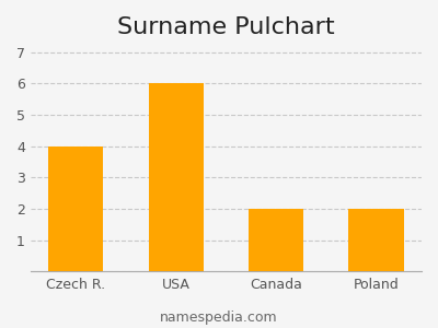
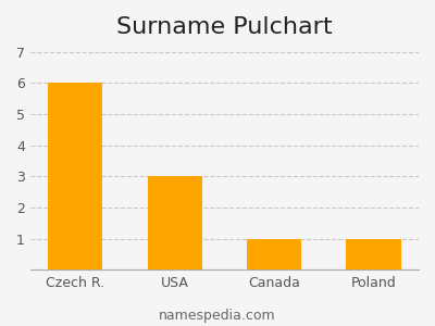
Czech R.: 4 -> 6
USA: 6 -> 3
Canada: 2 -> 1
Poland: 2 -> 1
